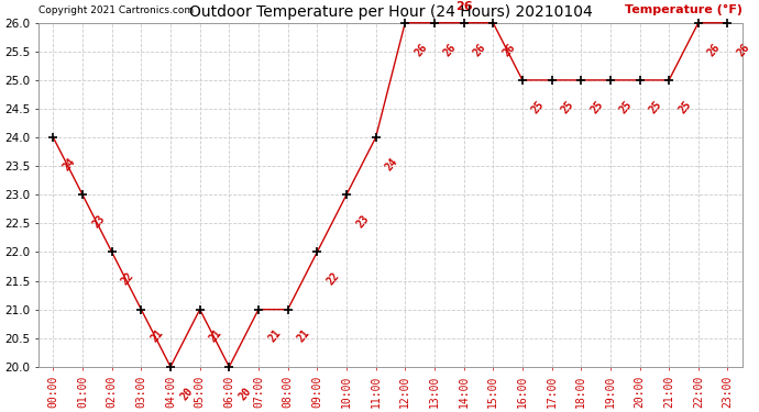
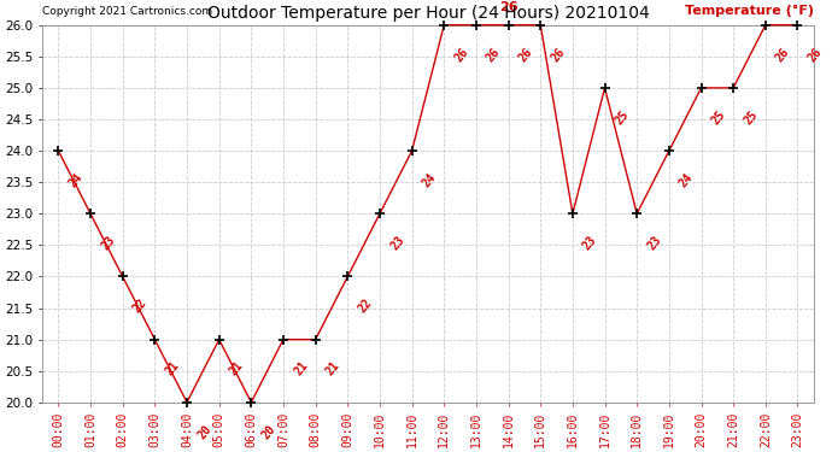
16:00: 25 -> 23
18:00: 25 -> 23
19:00: 25 -> 24
